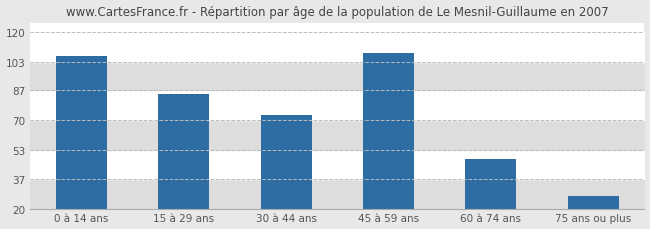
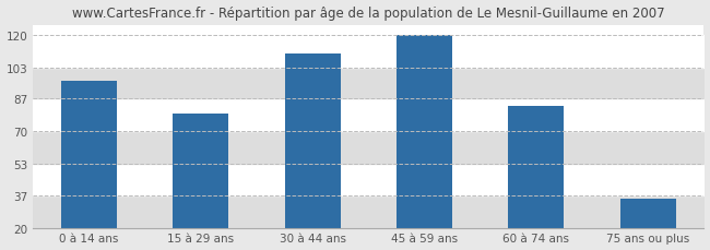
0 à 14 ans: 106 -> 96
15 à 29 ans: 85 -> 79
30 à 44 ans: 73 -> 110
45 à 59 ans: 108 -> 120
60 à 74 ans: 48 -> 83
75 ans ou plus: 27 -> 35
